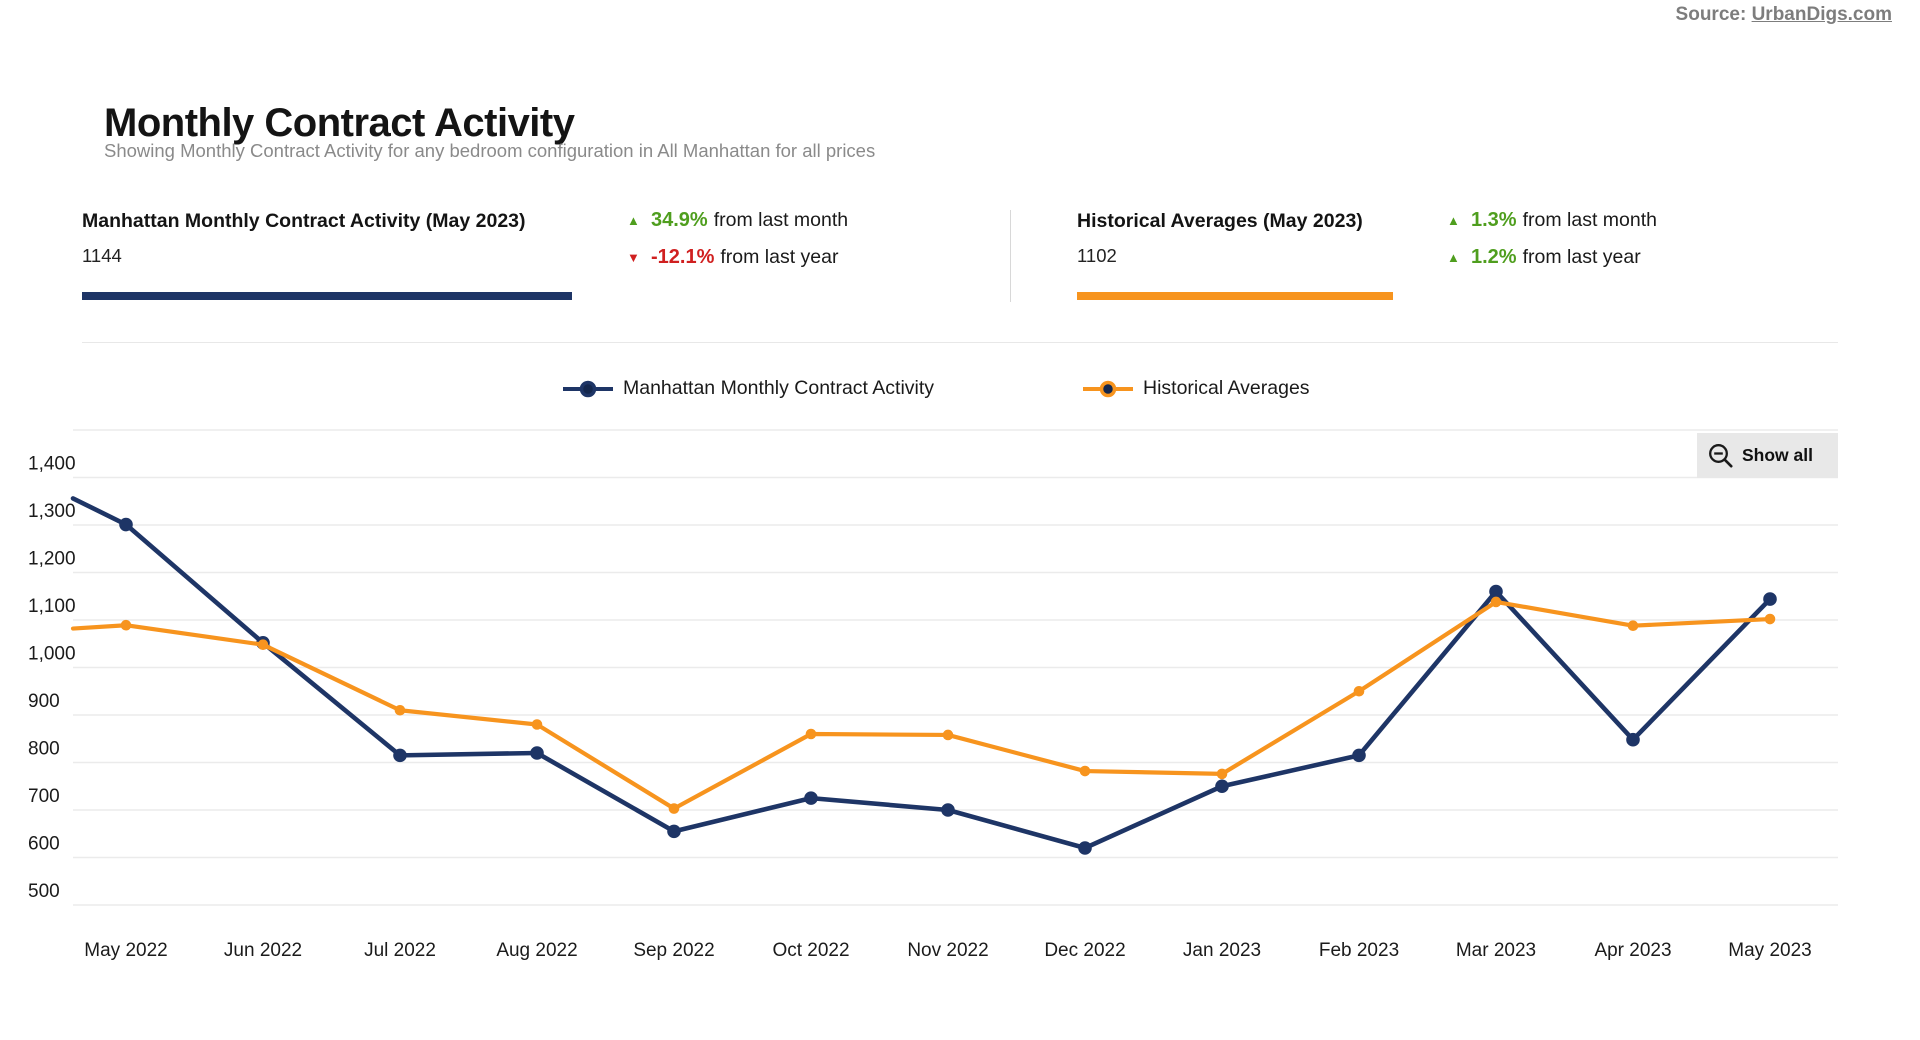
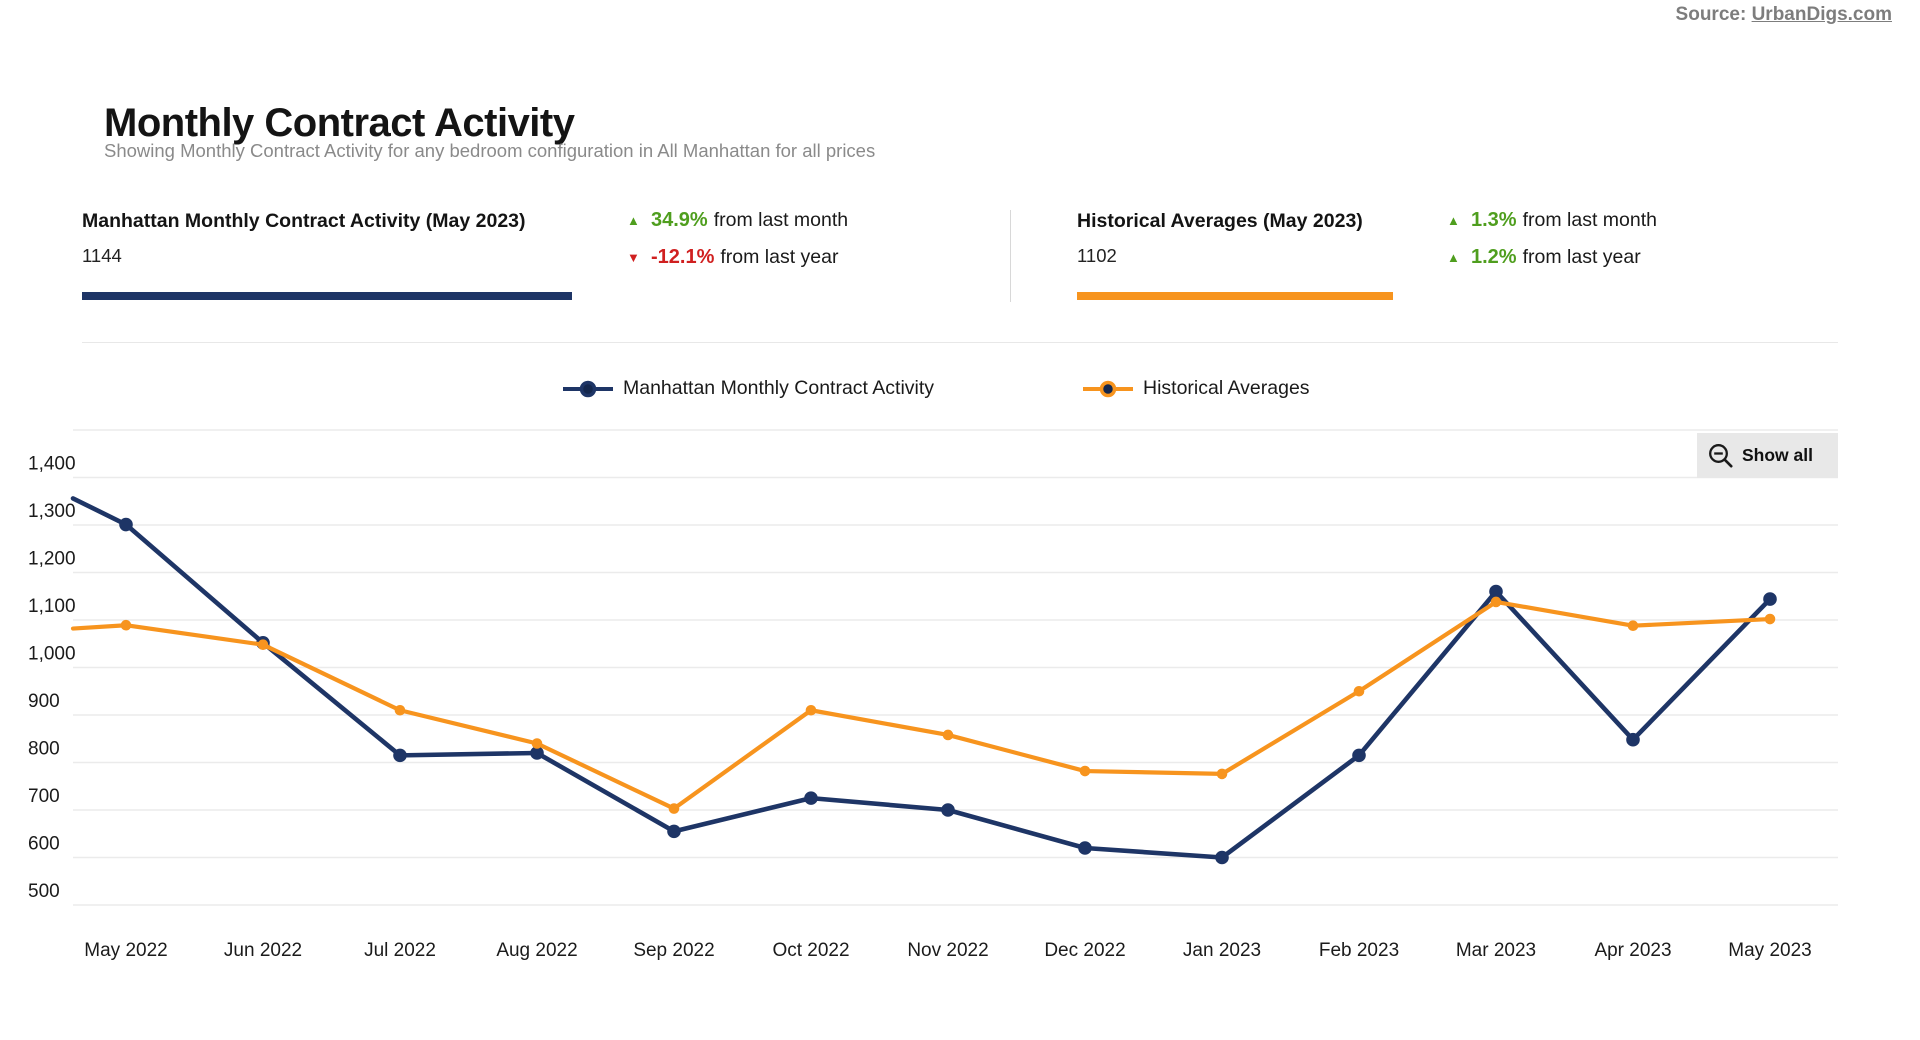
Historical Averages/Aug 2022: 880 -> 840
Historical Averages/Oct 2022: 860 -> 910
Manhattan Monthly Contract Activity/Jan 2023: 750 -> 600
